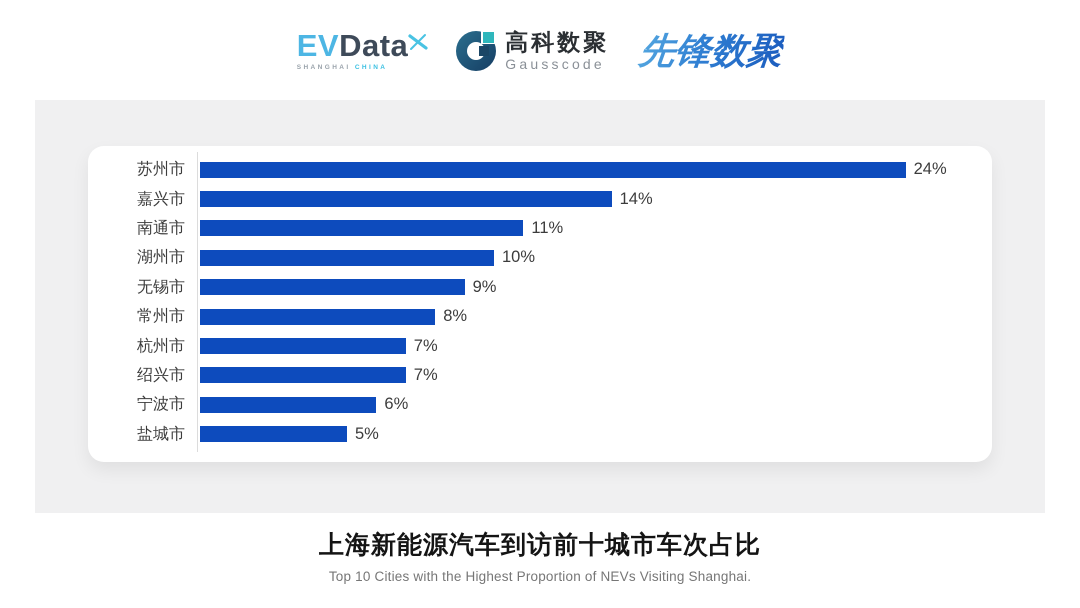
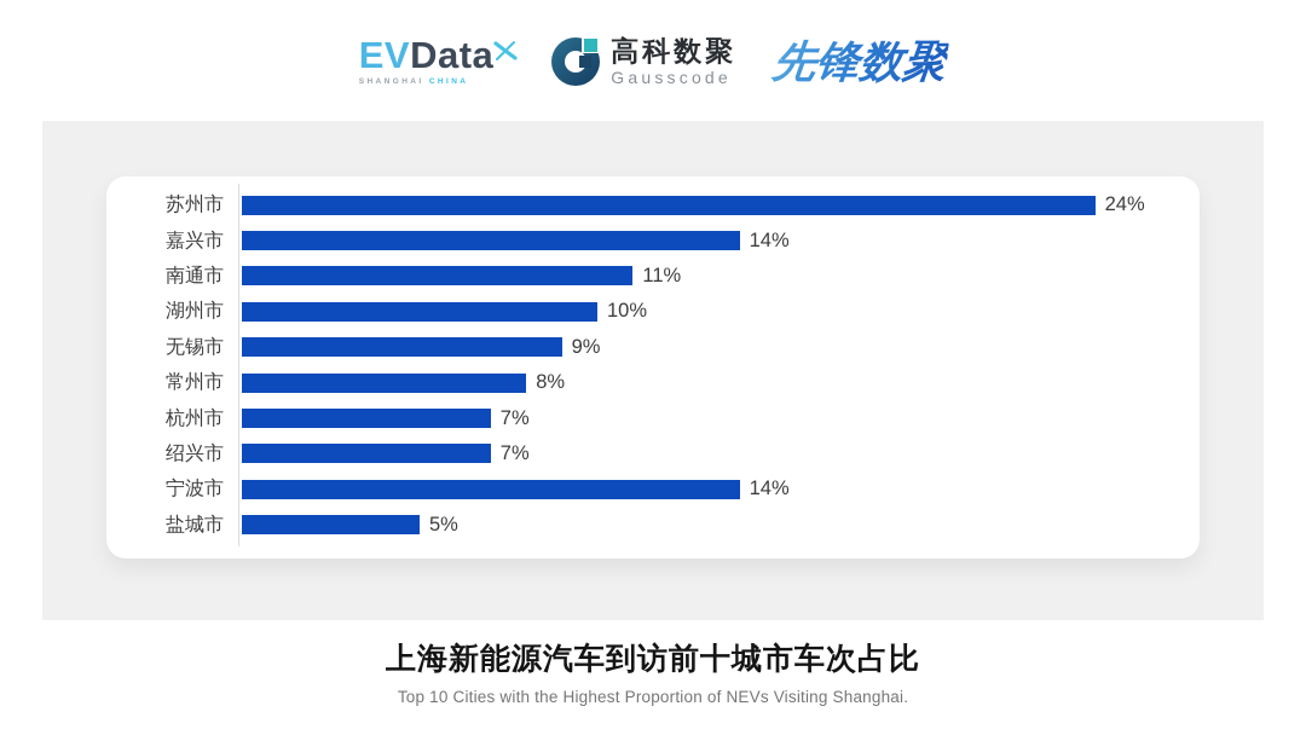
宁波市: 6% -> 14%
